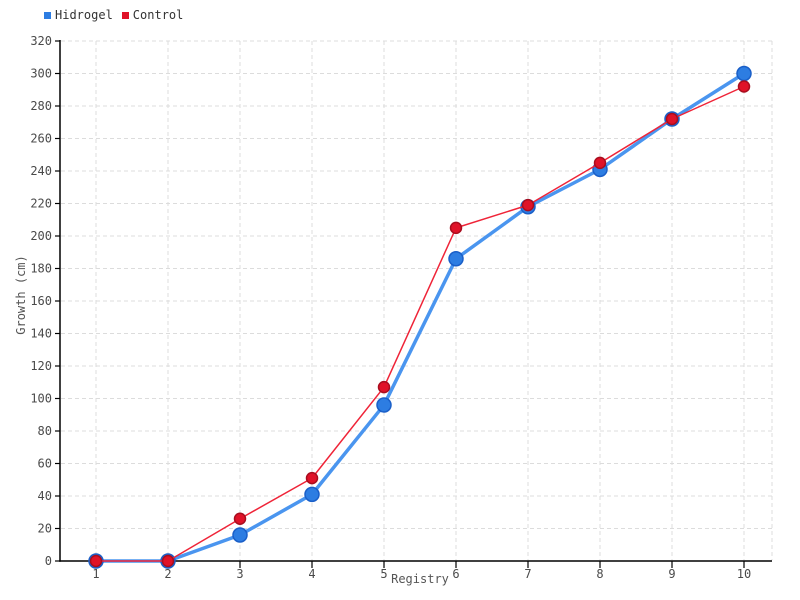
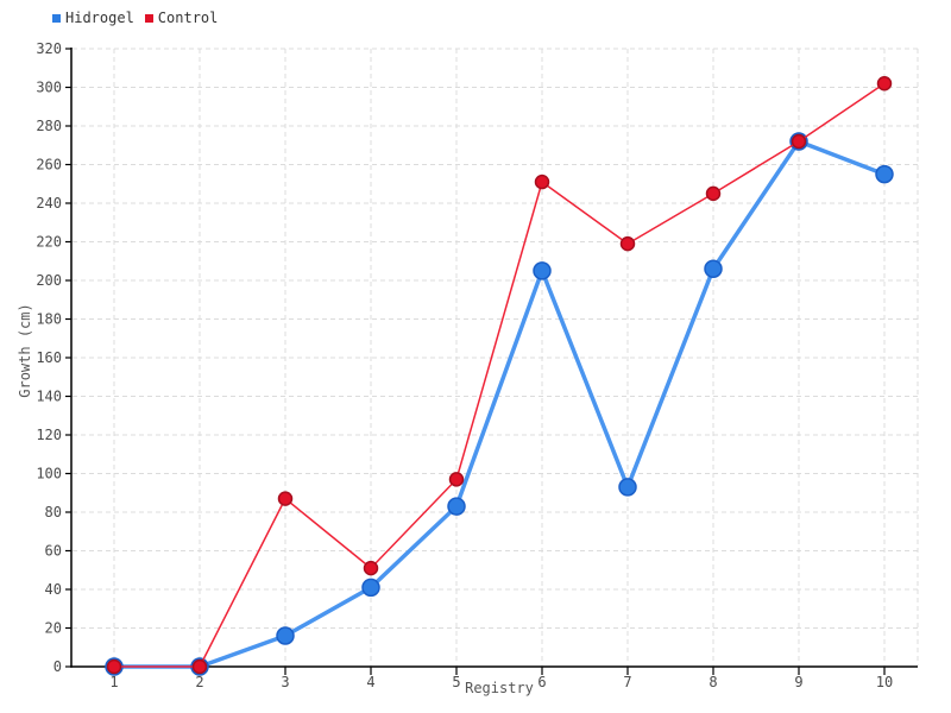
Control/3: 26 -> 87
Hidrogel/5: 96 -> 83
Control/5: 107 -> 97
Hidrogel/6: 186 -> 205
Control/6: 205 -> 251
Hidrogel/7: 218 -> 93
Hidrogel/8: 241 -> 206
Hidrogel/10: 300 -> 255
Control/10: 292 -> 302
